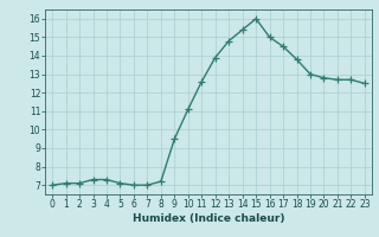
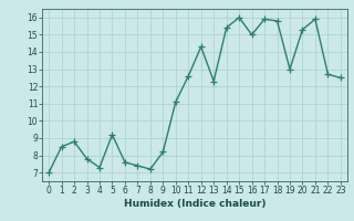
1: 7.1 -> 8.5
2: 7.1 -> 8.8
3: 7.3 -> 7.8
5: 7.1 -> 9.2
6: 7.0 -> 7.6
7: 7.0 -> 7.4
9: 9.5 -> 8.2
12: 13.9 -> 14.3
13: 14.8 -> 12.3
17: 14.5 -> 15.9
18: 13.8 -> 15.8
20: 12.8 -> 15.3
21: 12.7 -> 15.9
